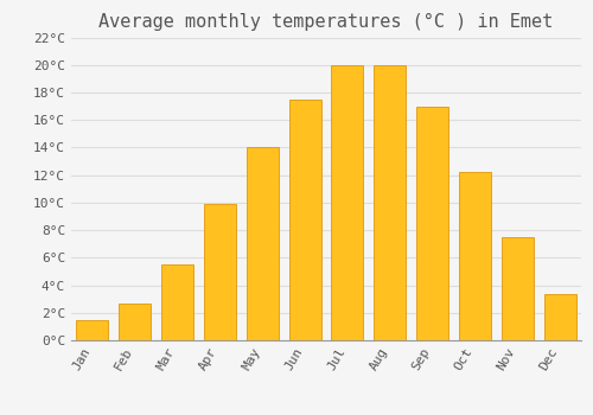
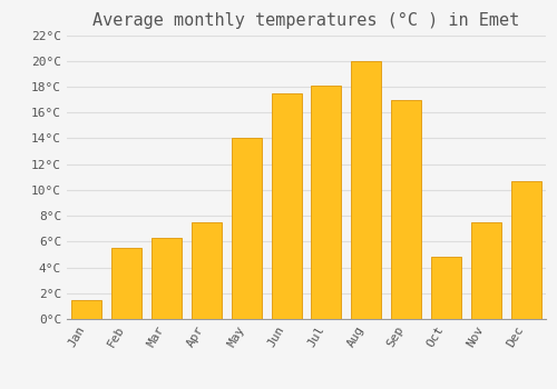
Feb: 2.7°C -> 5.5°C
Mar: 5.5°C -> 6.3°C
Apr: 9.9°C -> 7.5°C
Jul: 20.0°C -> 18.1°C
Oct: 12.2°C -> 4.8°C
Dec: 3.4°C -> 10.7°C
